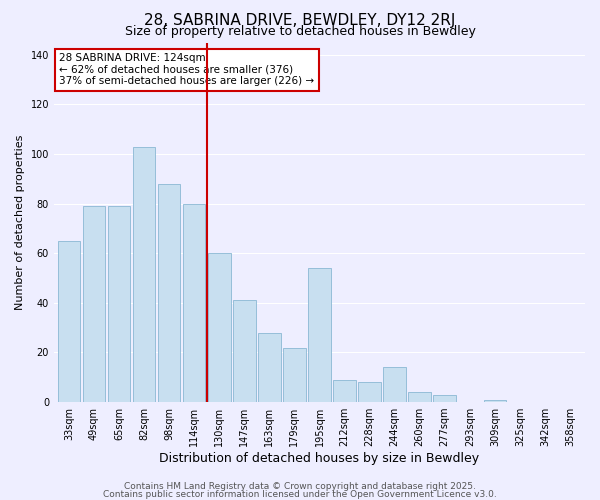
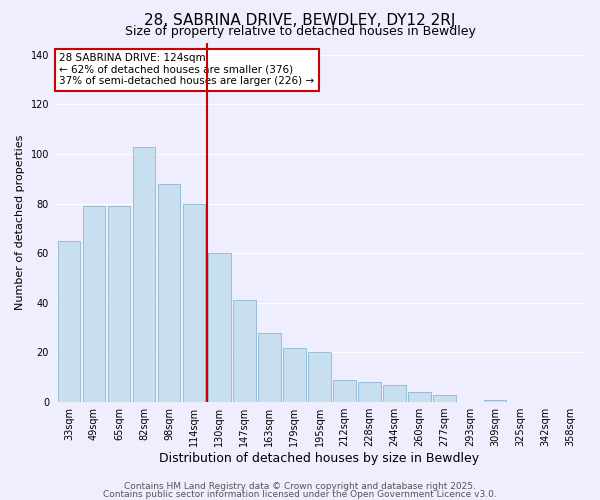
195sqm: 54 -> 20
244sqm: 14 -> 7
